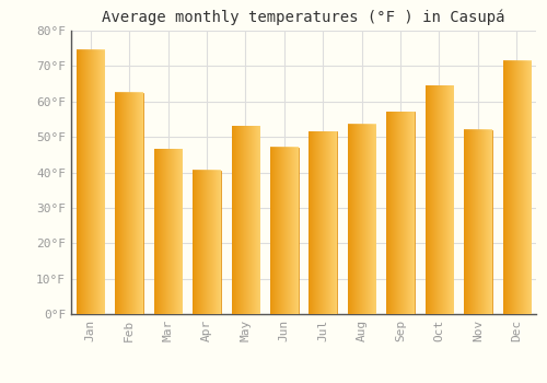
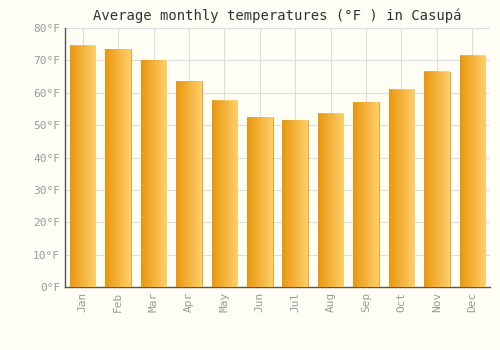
Feb: 62.5°F -> 73.5°F
Mar: 46.5°F -> 70.0°F
Apr: 40.5°F -> 63.5°F
May: 53.0°F -> 57.5°F
Jun: 47.0°F -> 52.5°F
Oct: 64.5°F -> 61.0°F
Nov: 52.0°F -> 66.5°F
